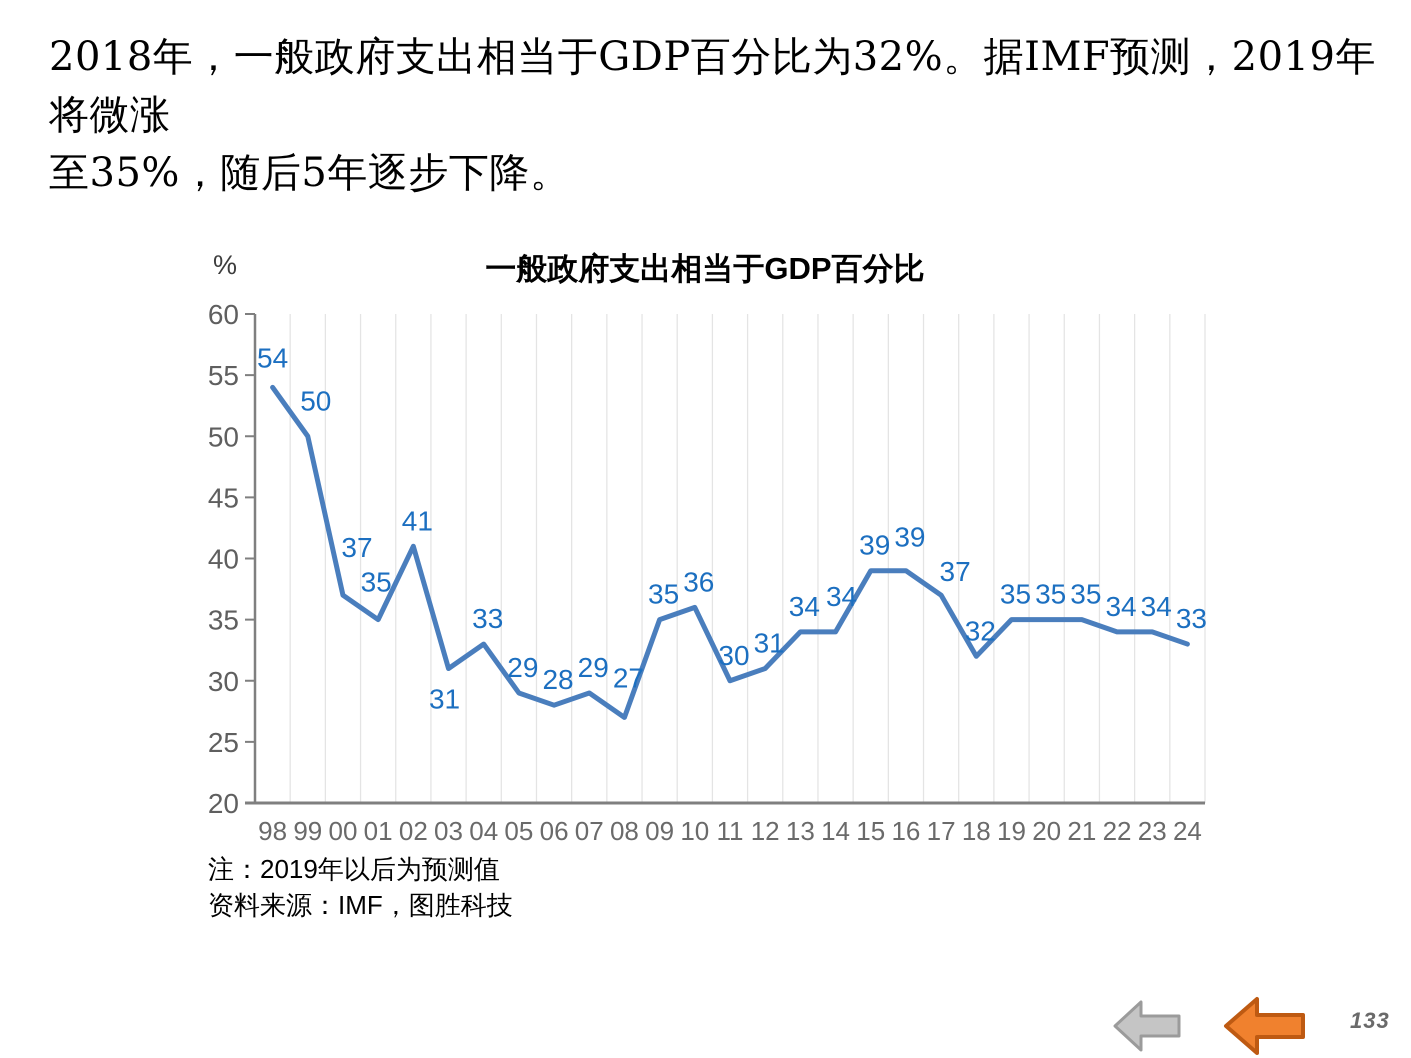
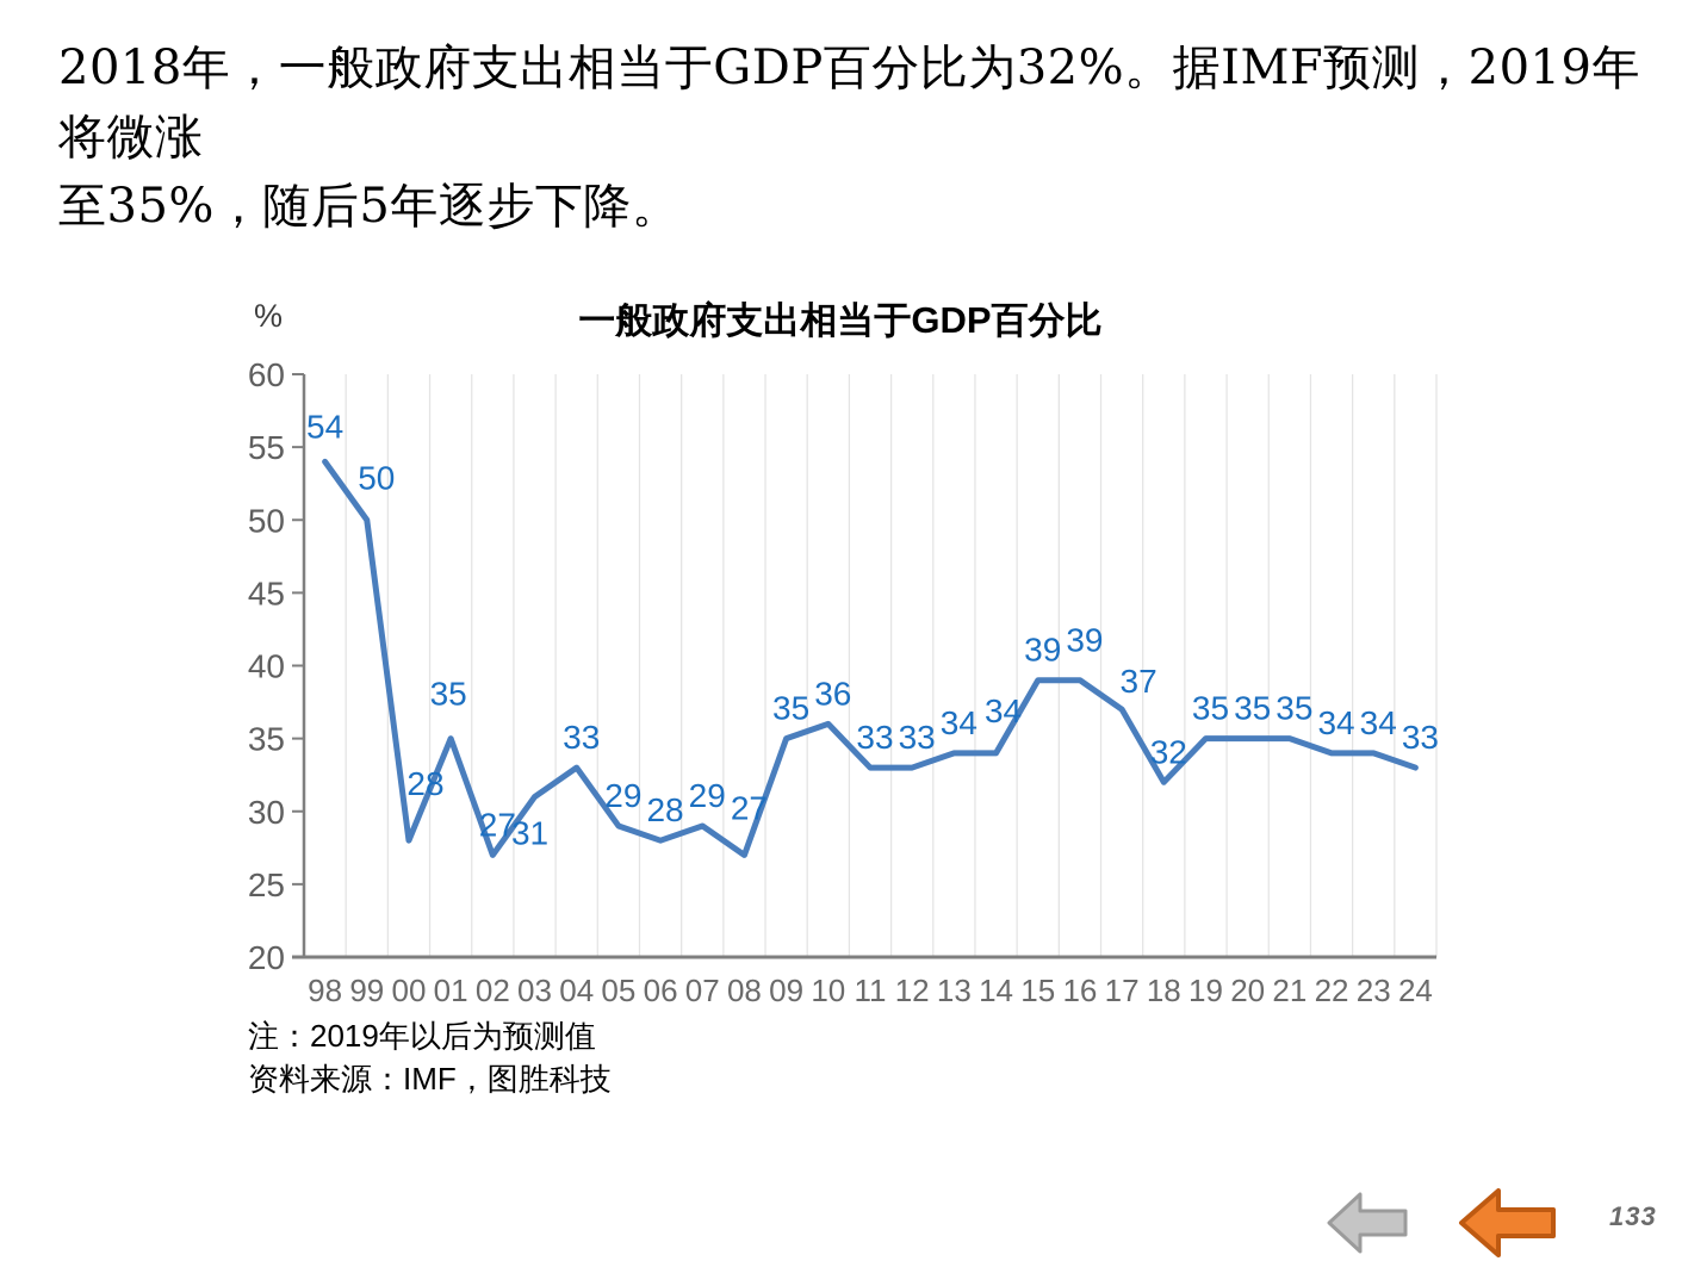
00: 37 -> 28
02: 41 -> 27
11: 30 -> 33
12: 31 -> 33
